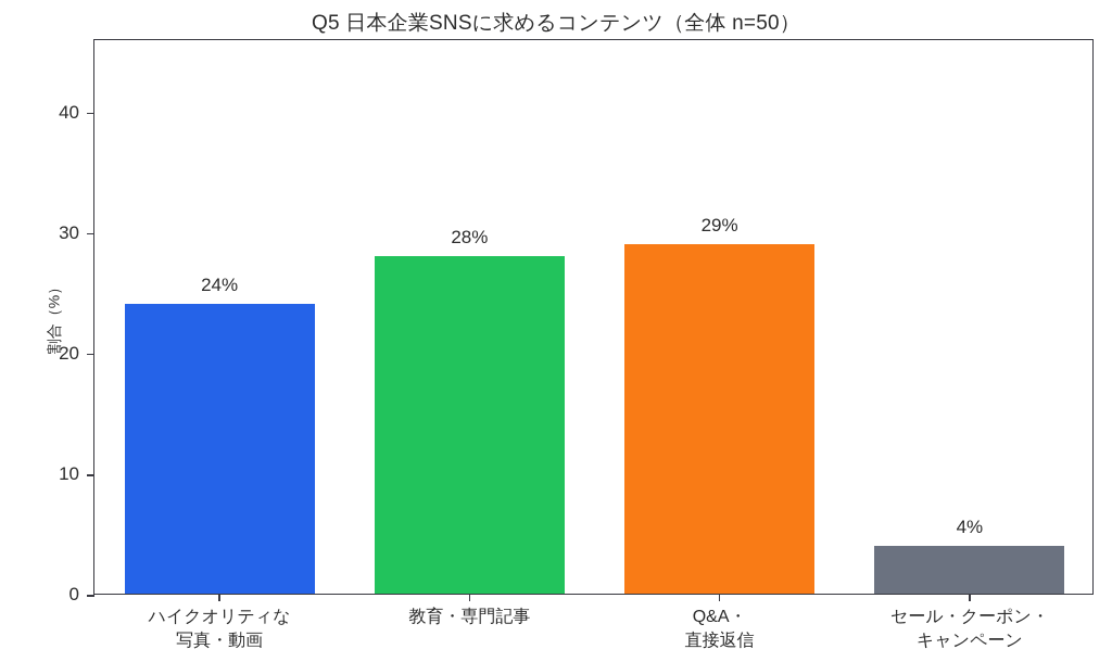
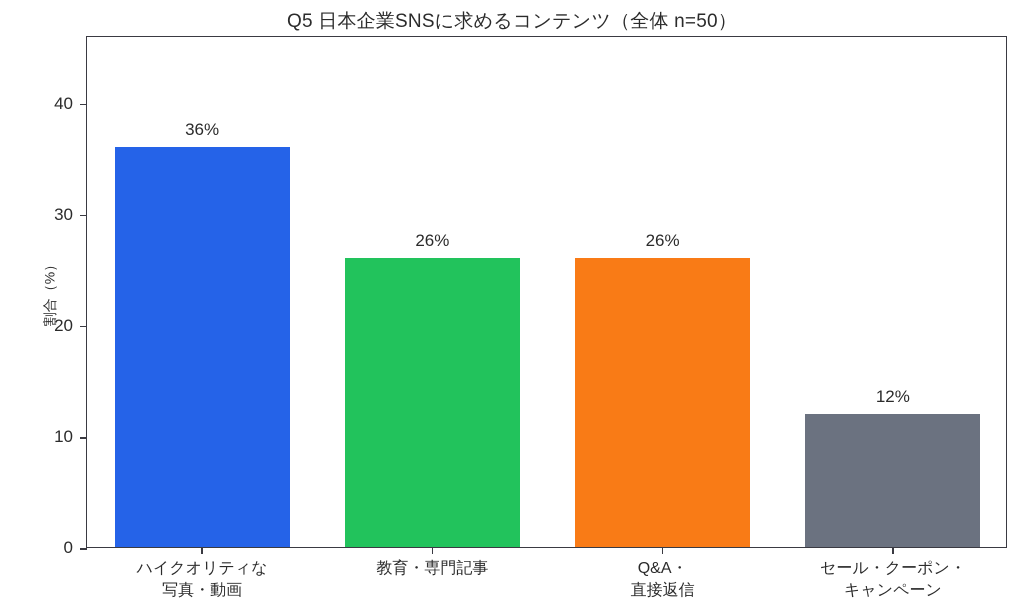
ハイクオリティな 写真・動画: 24% -> 36%
教育・専門記事: 28% -> 26%
Q&A・ 直接返信: 29% -> 26%
セール・クーポン・ キャンペーン: 4% -> 12%
